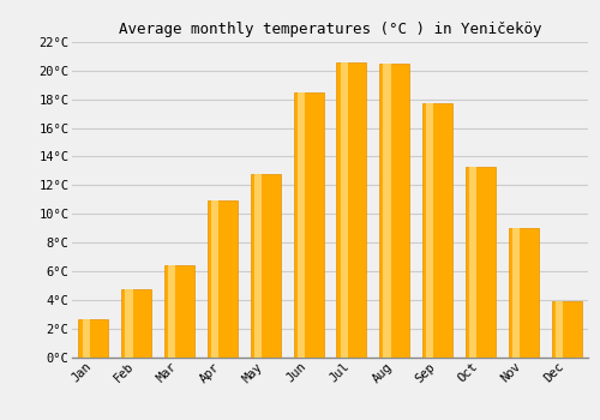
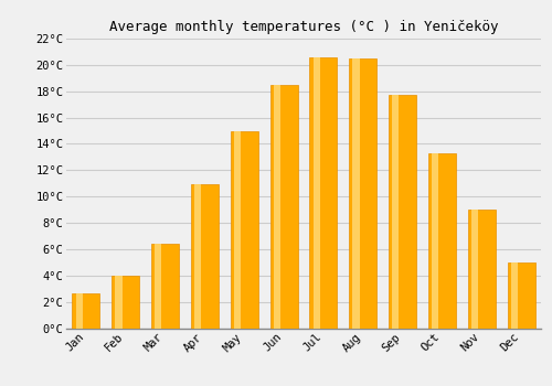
Feb: 4.7°C -> 4.0°C
May: 12.8°C -> 15.0°C
Dec: 3.9°C -> 5.0°C
